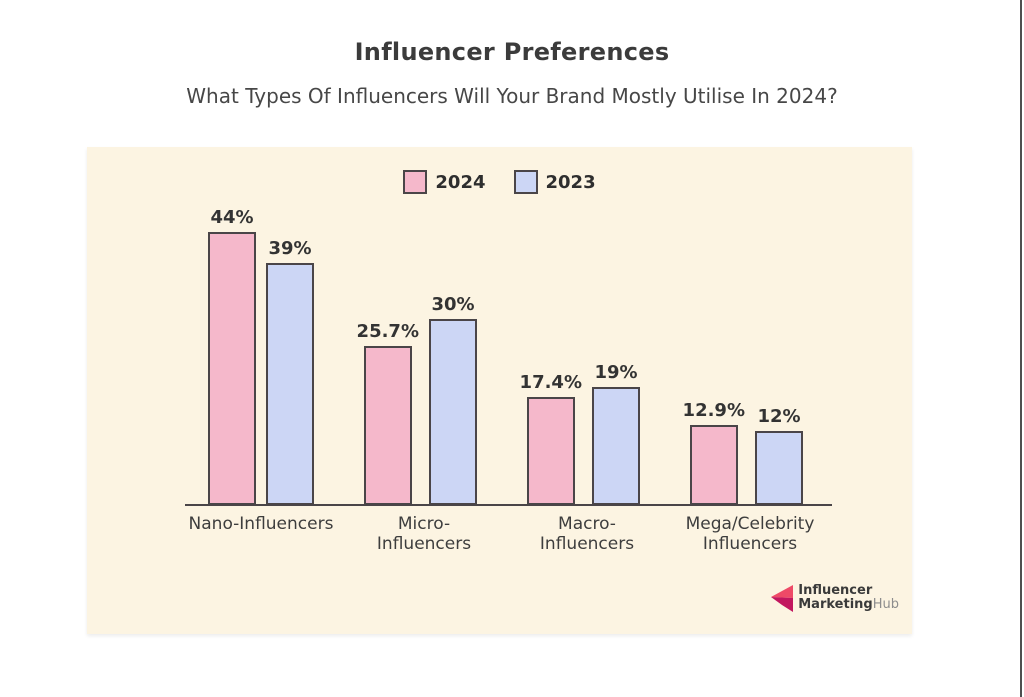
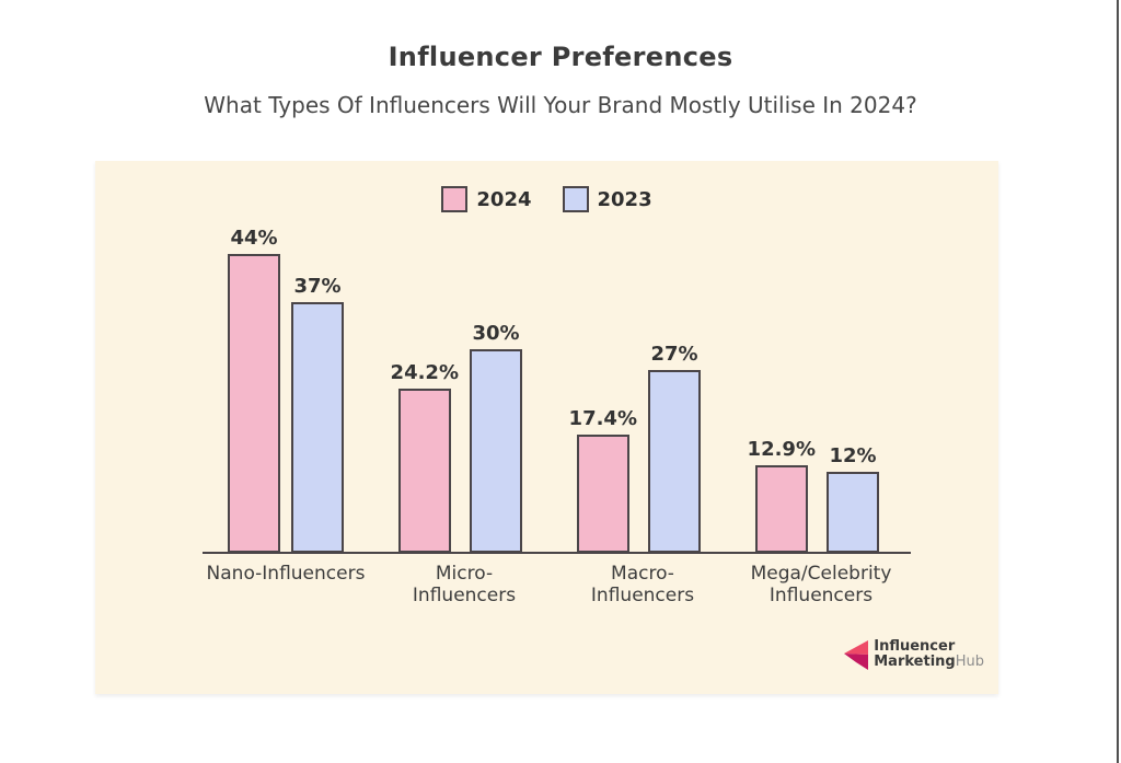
2023/Nano-Influencers: 39% -> 37%
2024/Micro-Influencers: 25.7% -> 24.2%
2023/Macro-Influencers: 19% -> 27%
